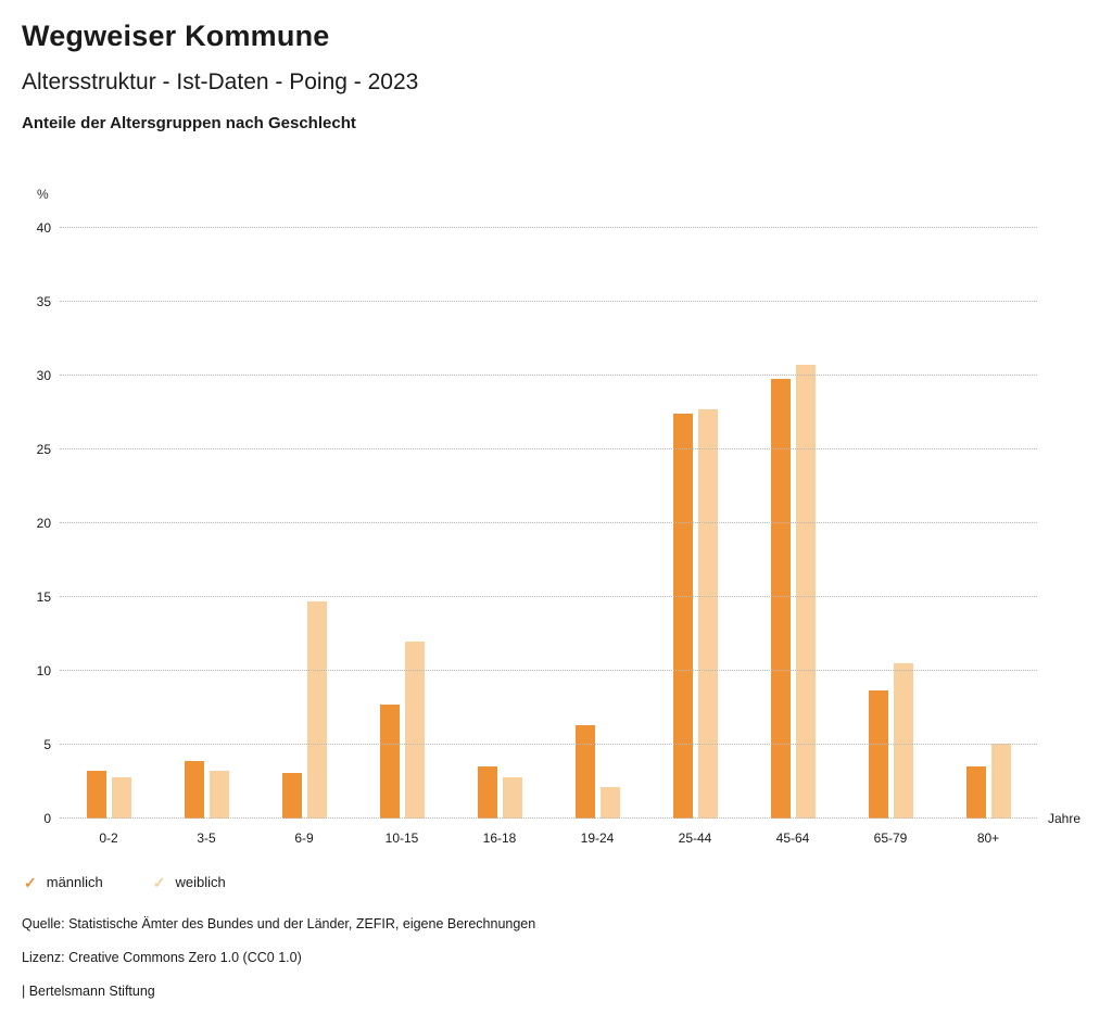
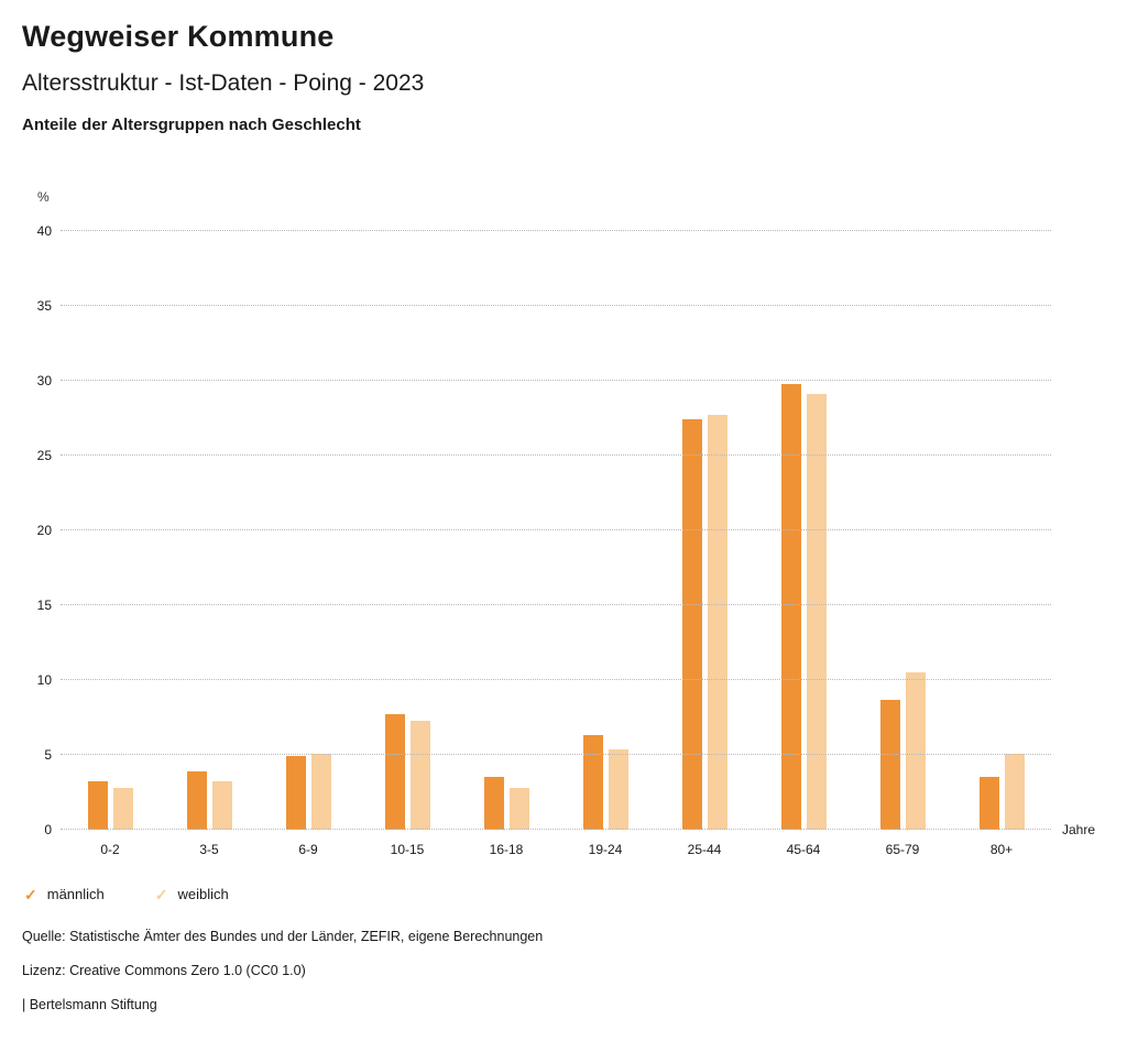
männlich/6-9: 3.1 -> 4.9
weiblich/6-9: 14.7 -> 5.1
weiblich/10-15: 12.0 -> 7.3
weiblich/19-24: 2.1 -> 5.4
weiblich/45-64: 30.7 -> 29.1
